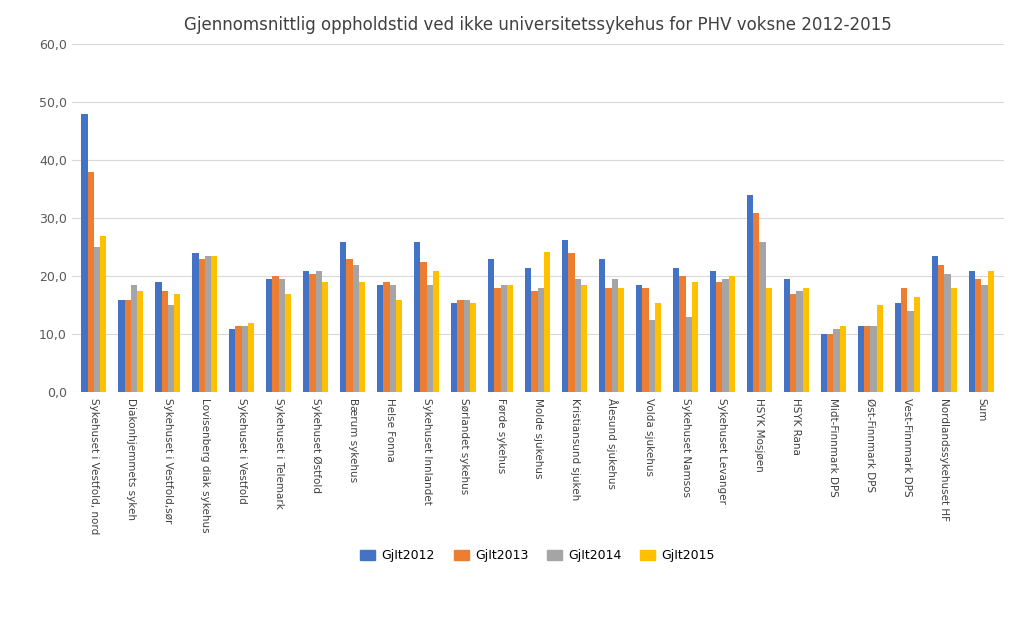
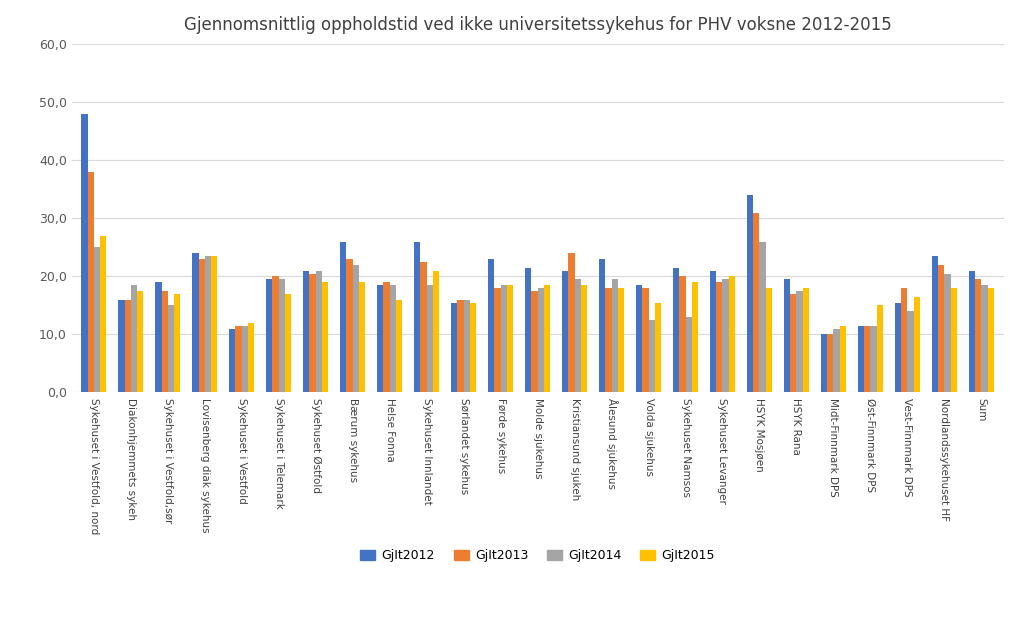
GjIt2015/Molde sjukehus: 24,2 -> 18,5
GjIt2012/Kristiansund sjukeh: 26,2 -> 21,0
GjIt2015/Sum: 21,0 -> 18,0
